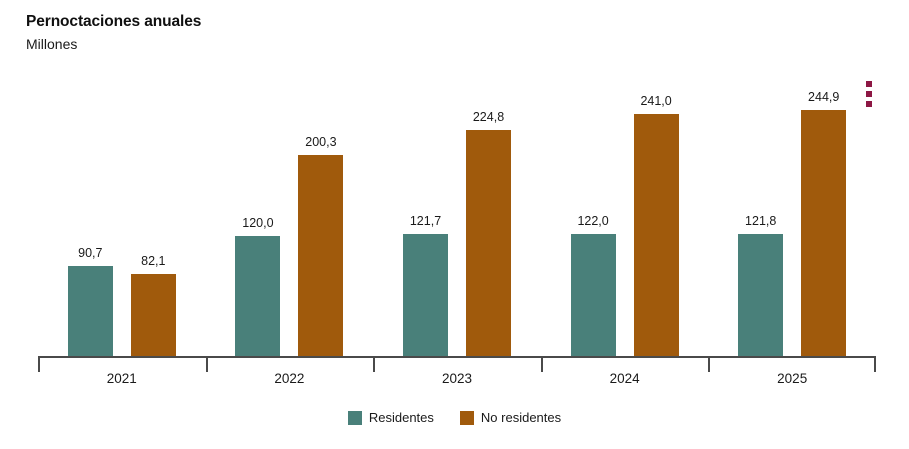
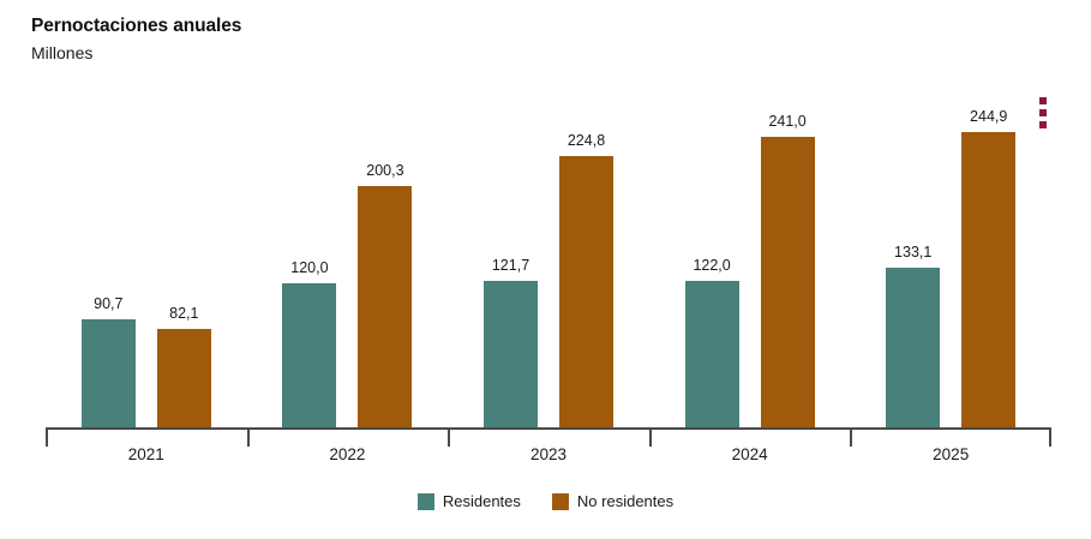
Residentes/2025: 121,8 -> 133,1
